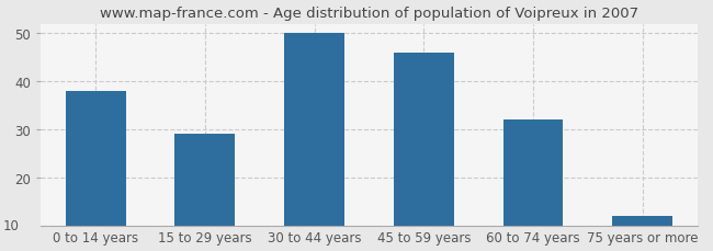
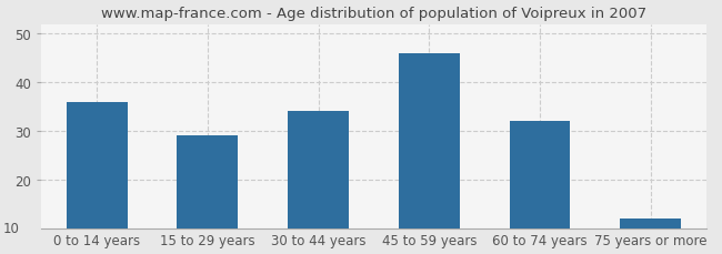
0 to 14 years: 38 -> 36
30 to 44 years: 50 -> 34
